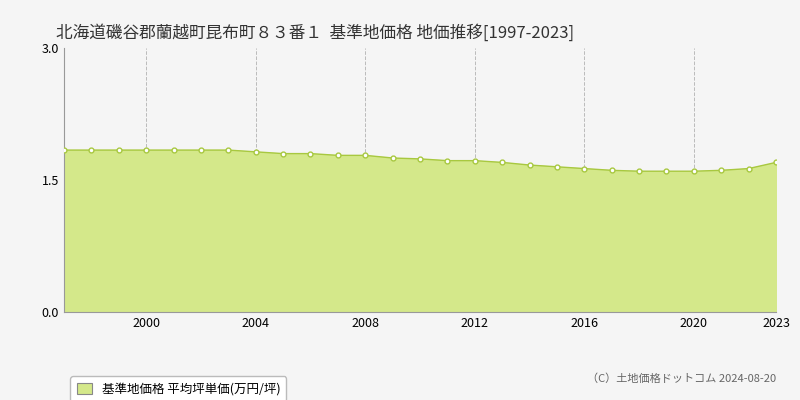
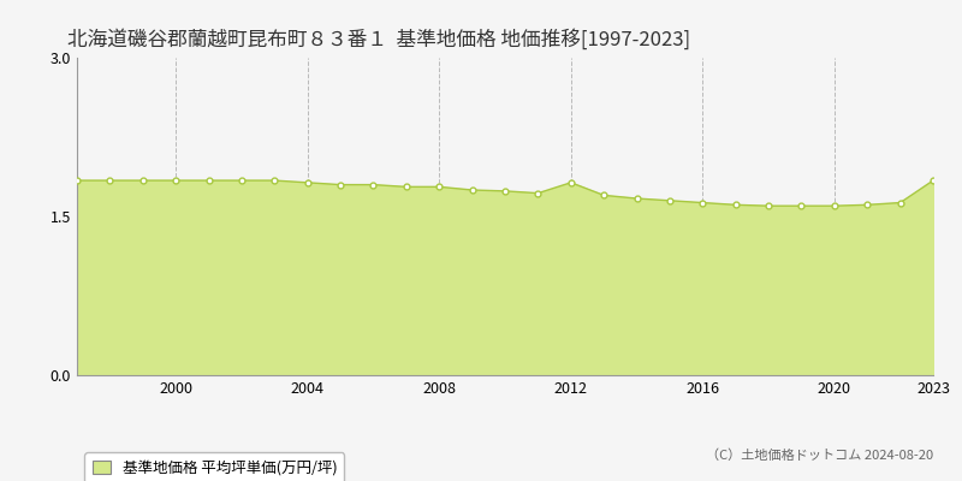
2012: 1.72 -> 1.82
2023: 1.70 -> 1.84
